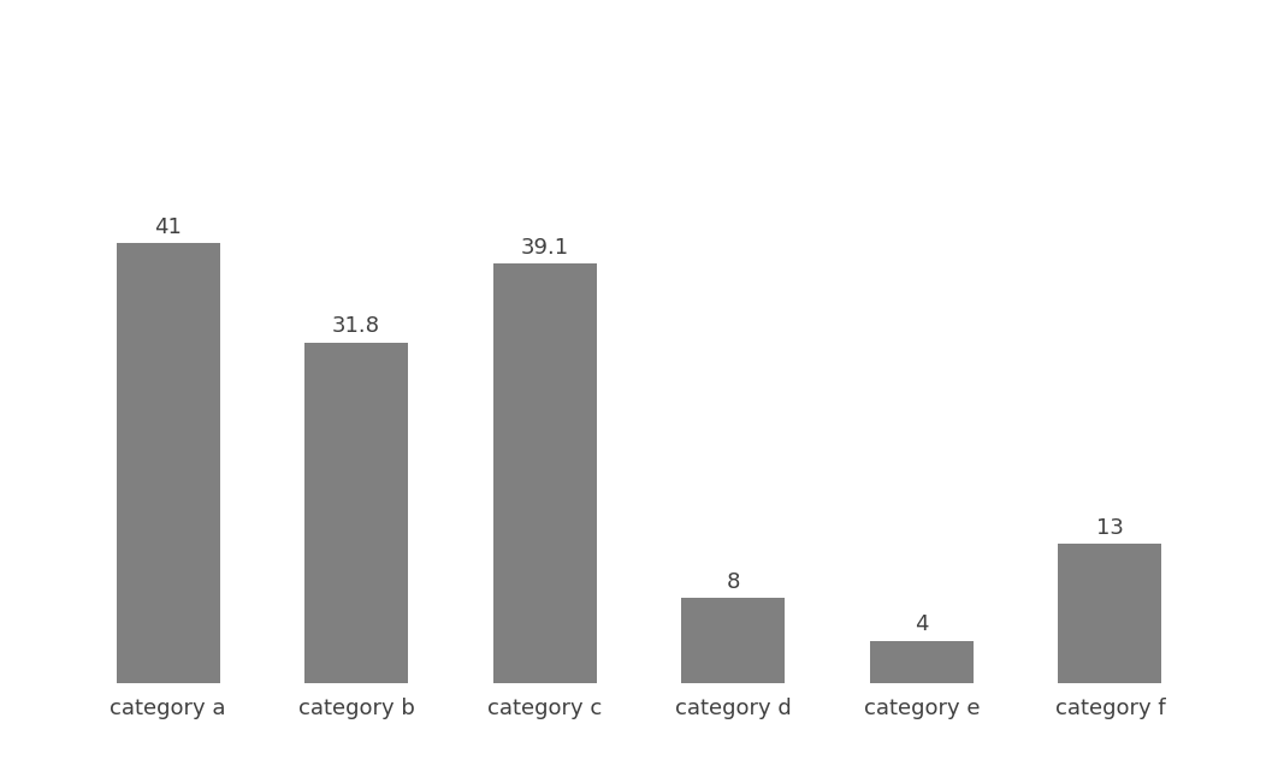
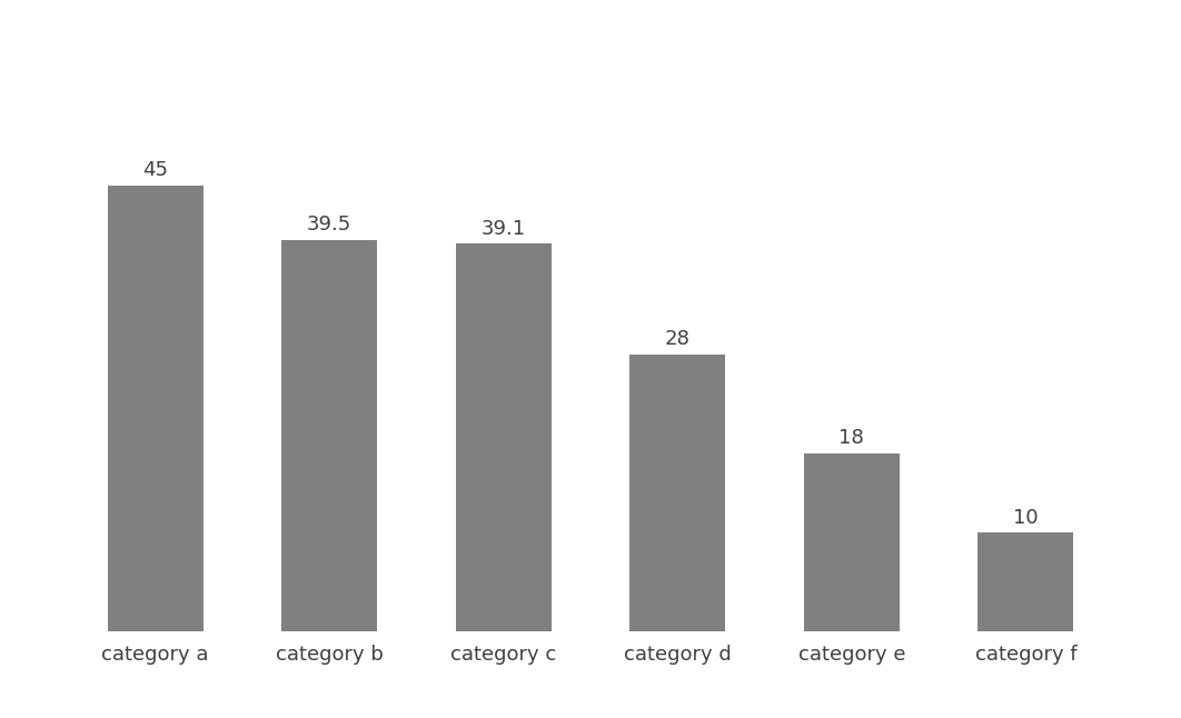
category a: 41 -> 45
category b: 31.8 -> 39.5
category d: 8 -> 28
category e: 4 -> 18
category f: 13 -> 10
